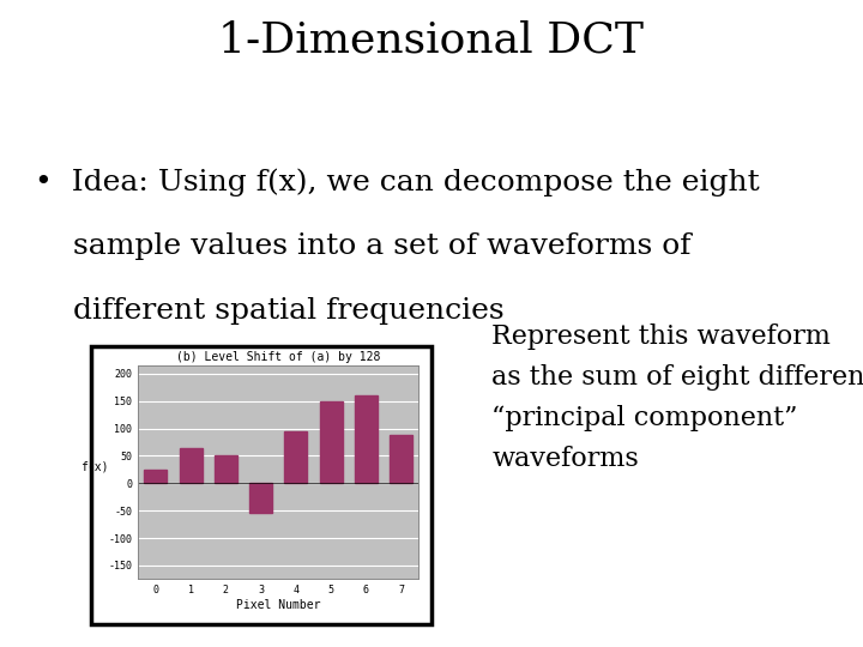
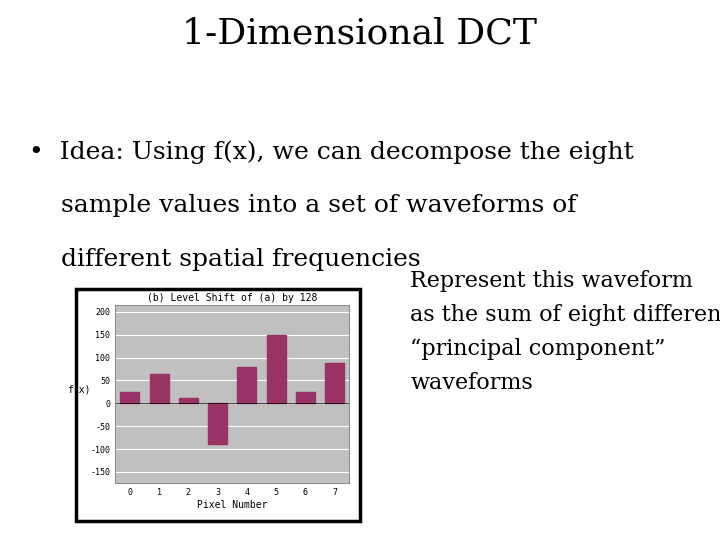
2: 50 -> 12
3: -55 -> -90
4: 95 -> 80
6: 160 -> 25
